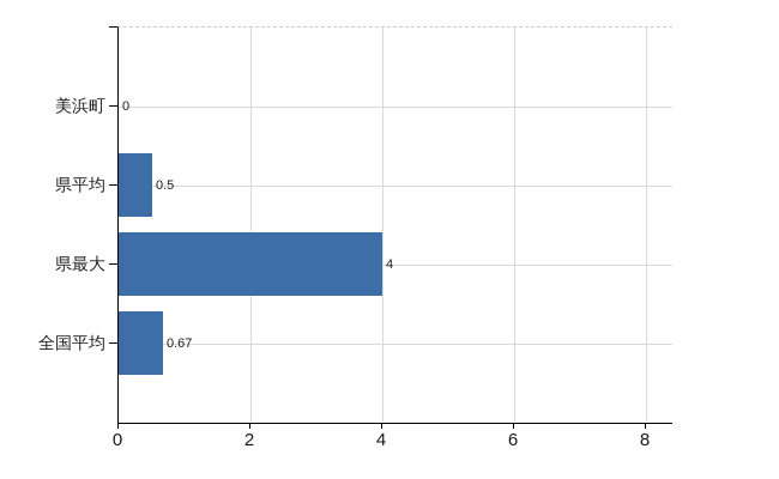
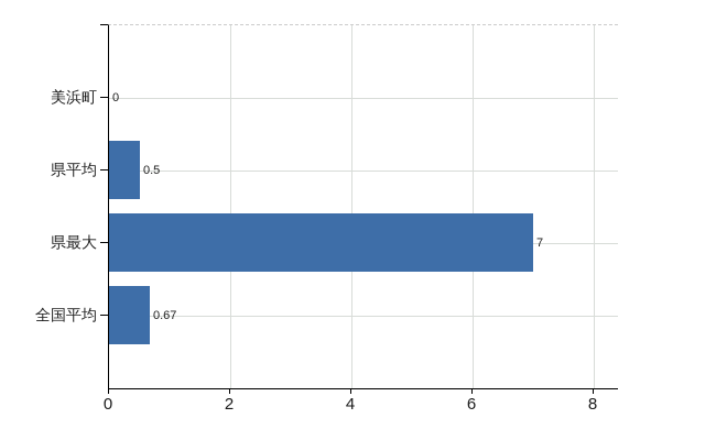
県最大: 4 -> 7
